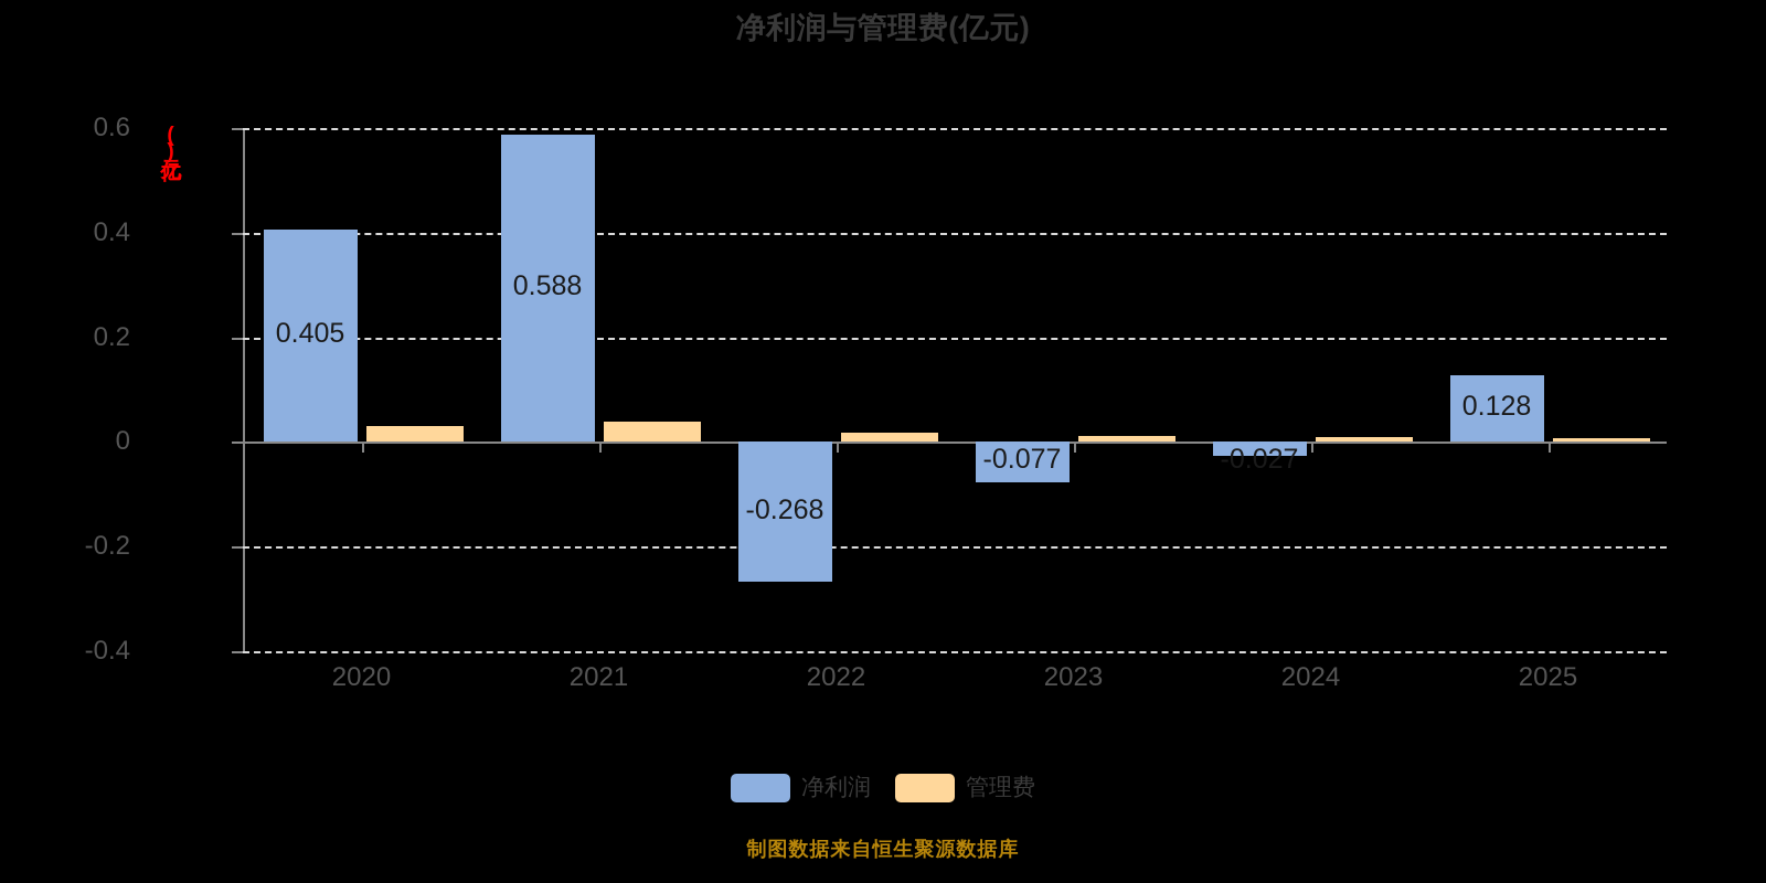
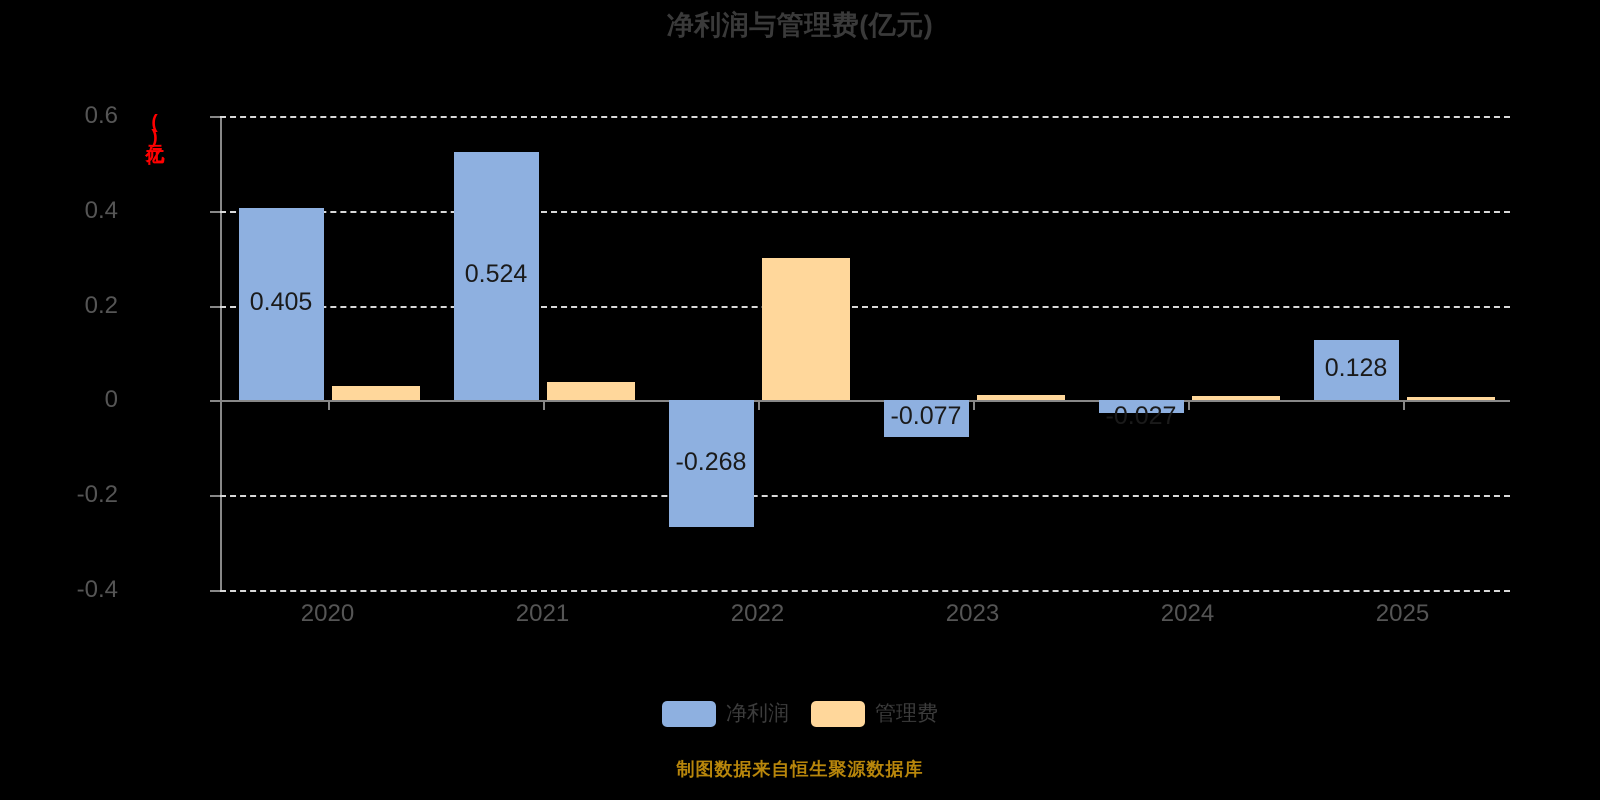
净利润/2021: 0.588 -> 0.524
管理费/2022: 0.02 -> 0.30
